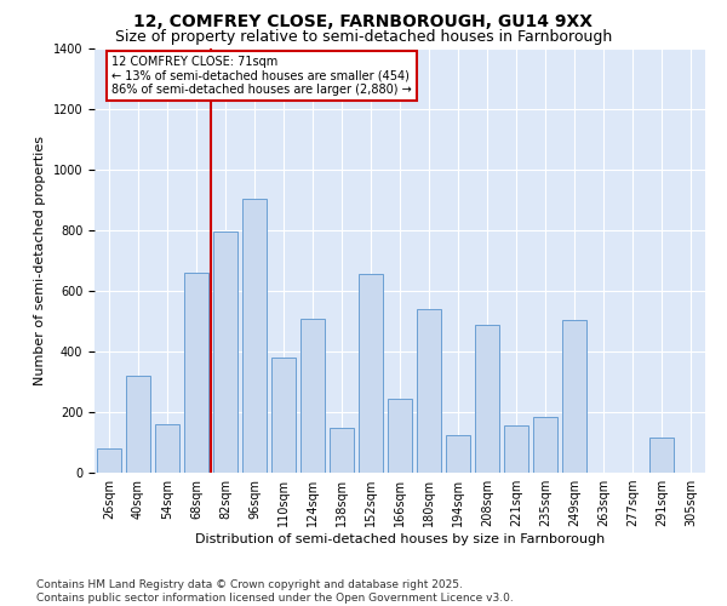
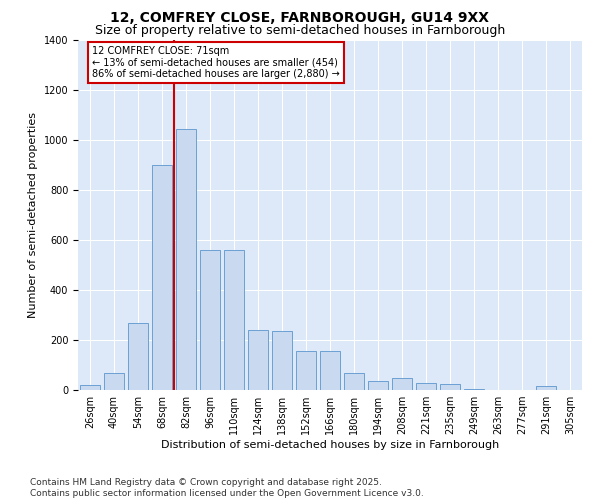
26sqm: 80 -> 20
40sqm: 320 -> 70
54sqm: 160 -> 270
68sqm: 660 -> 900
82sqm: 795 -> 1045
96sqm: 905 -> 560
110sqm: 380 -> 560
124sqm: 510 -> 240
138sqm: 150 -> 235
152sqm: 655 -> 155
166sqm: 245 -> 155
180sqm: 540 -> 70
194sqm: 125 -> 35
208sqm: 490 -> 50
221sqm: 155 -> 30
235sqm: 185 -> 25
249sqm: 505 -> 5
291sqm: 115 -> 15
